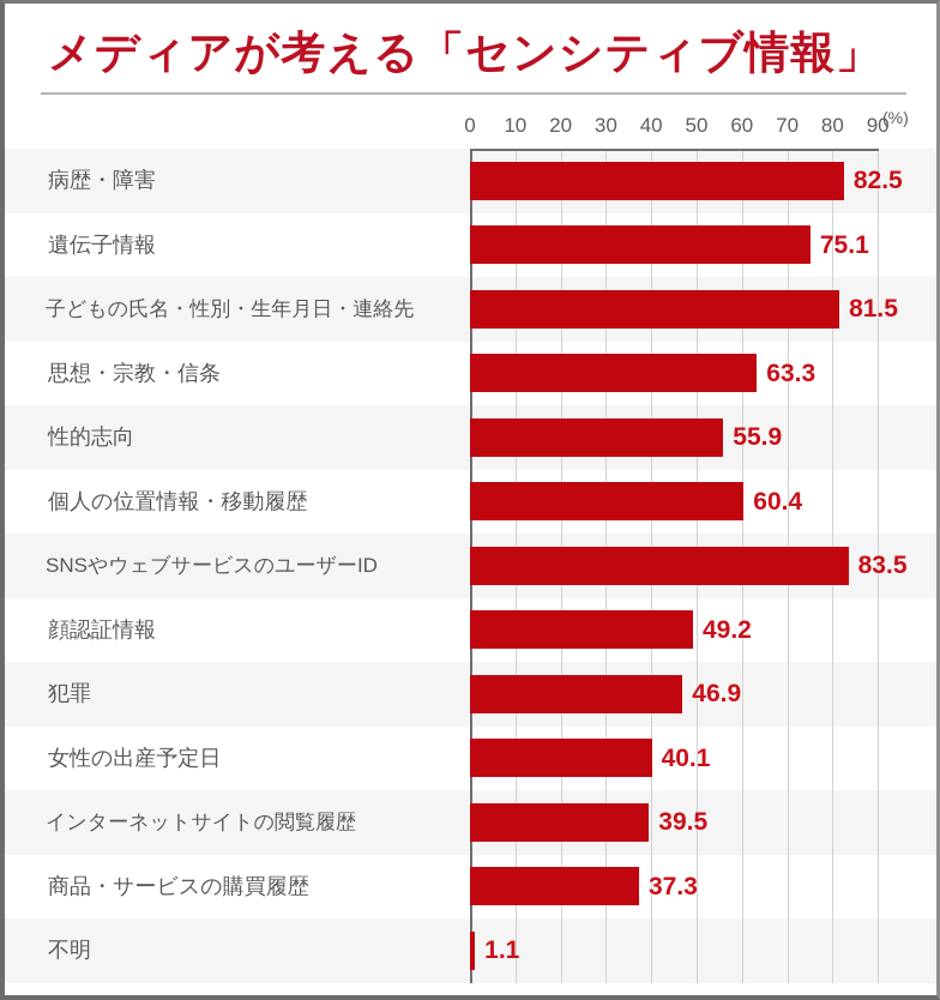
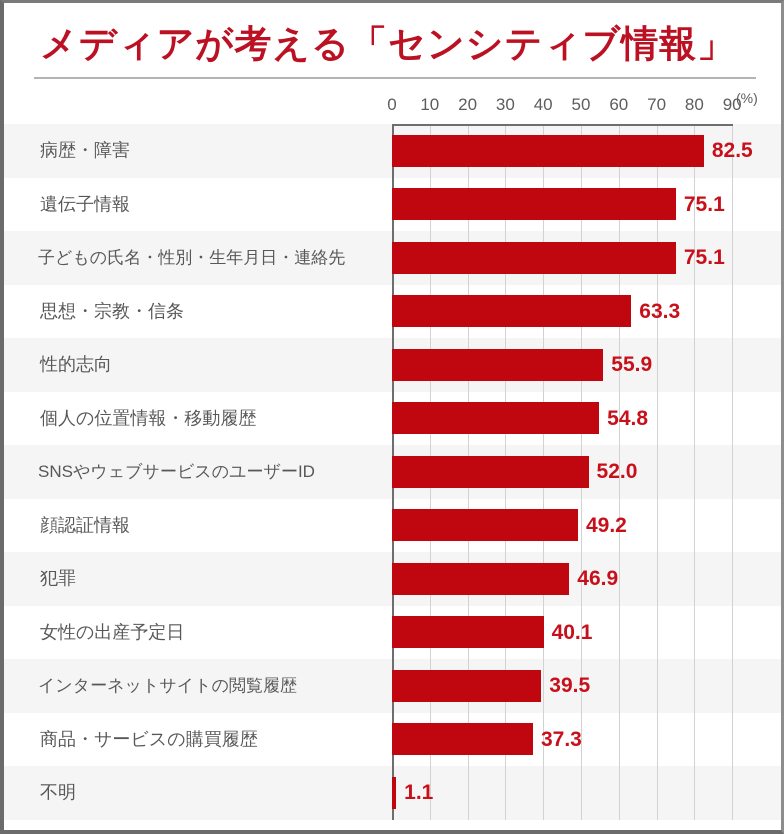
子どもの氏名・性別・生年月日・連絡先: 81.5 -> 75.1
個人の位置情報・移動履歴: 60.4 -> 54.8
SNSやウェブサービスのユーザーID: 83.5 -> 52.0
